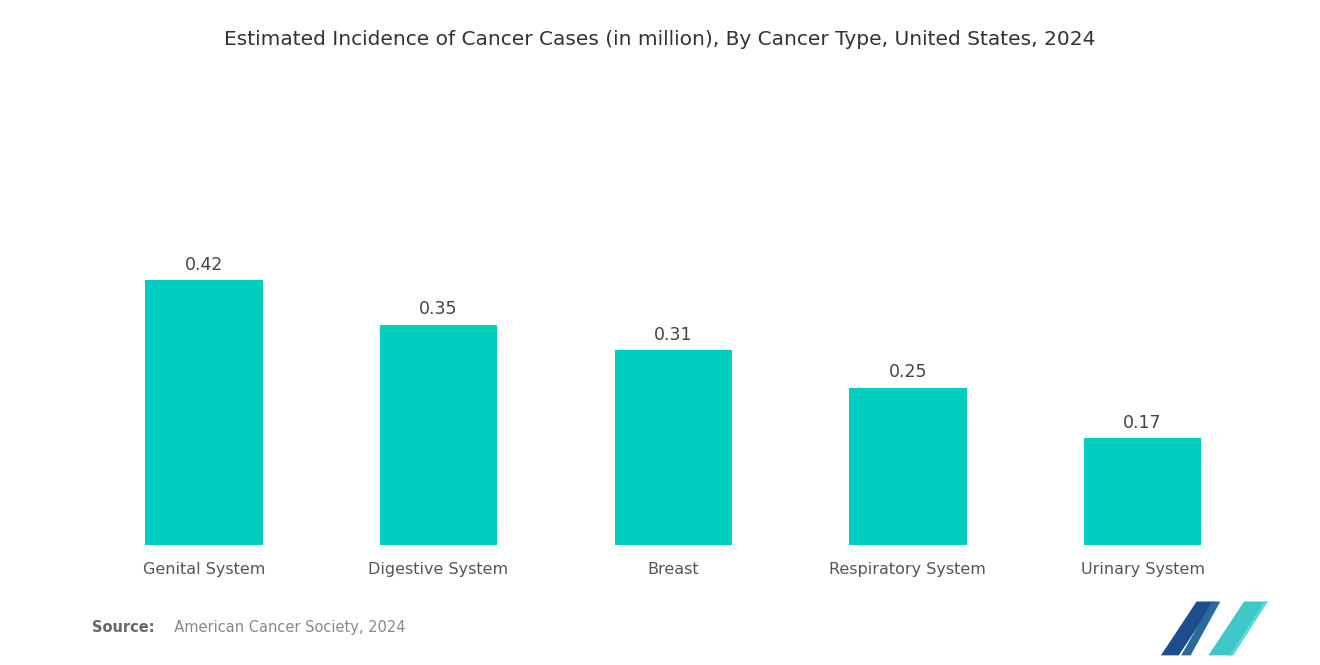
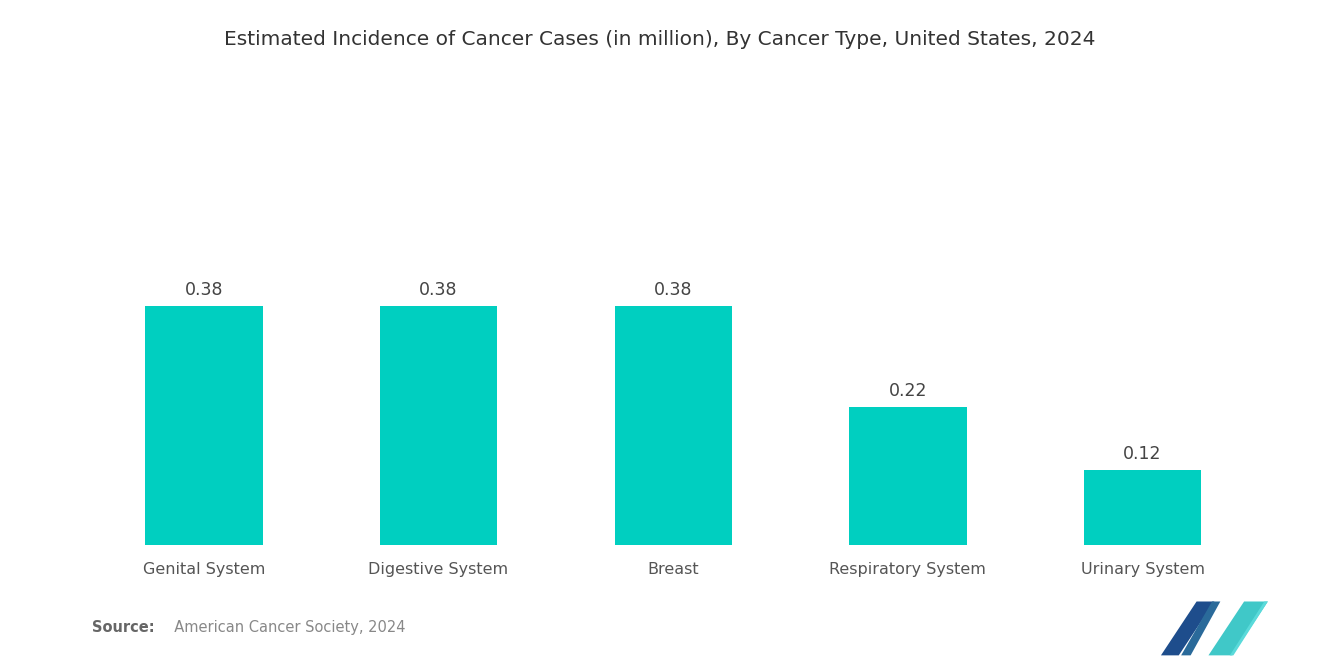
Genital System: 0.42 -> 0.38
Digestive System: 0.35 -> 0.38
Breast: 0.31 -> 0.38
Respiratory System: 0.25 -> 0.22
Urinary System: 0.17 -> 0.12
